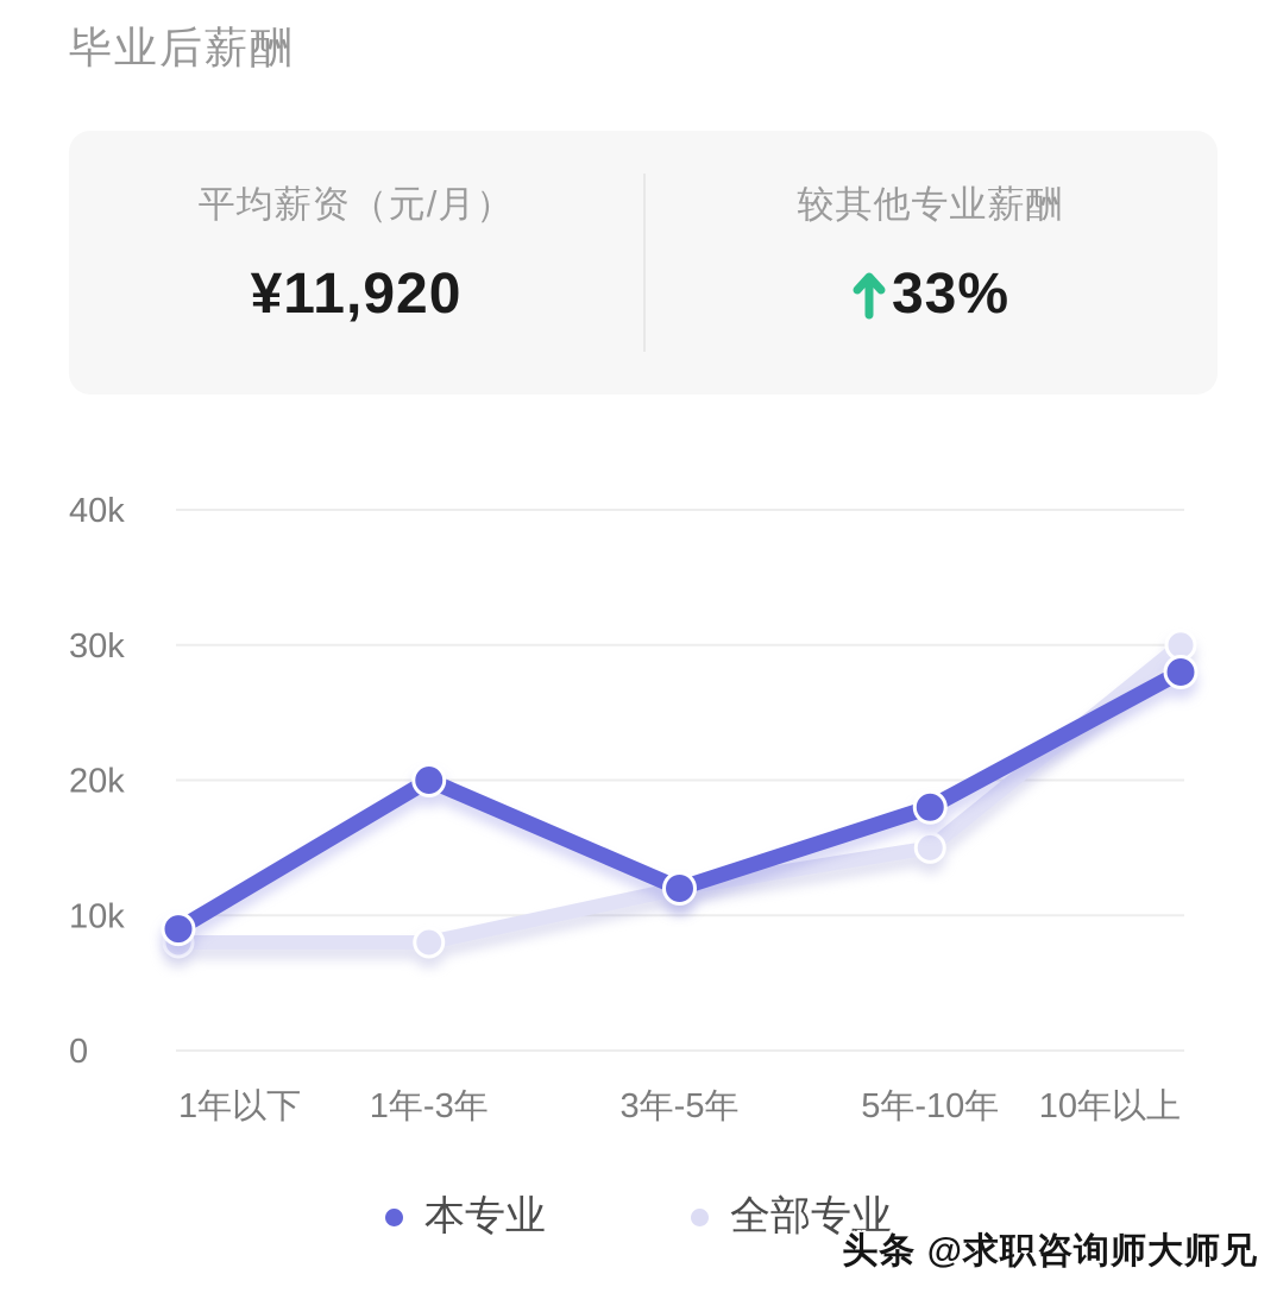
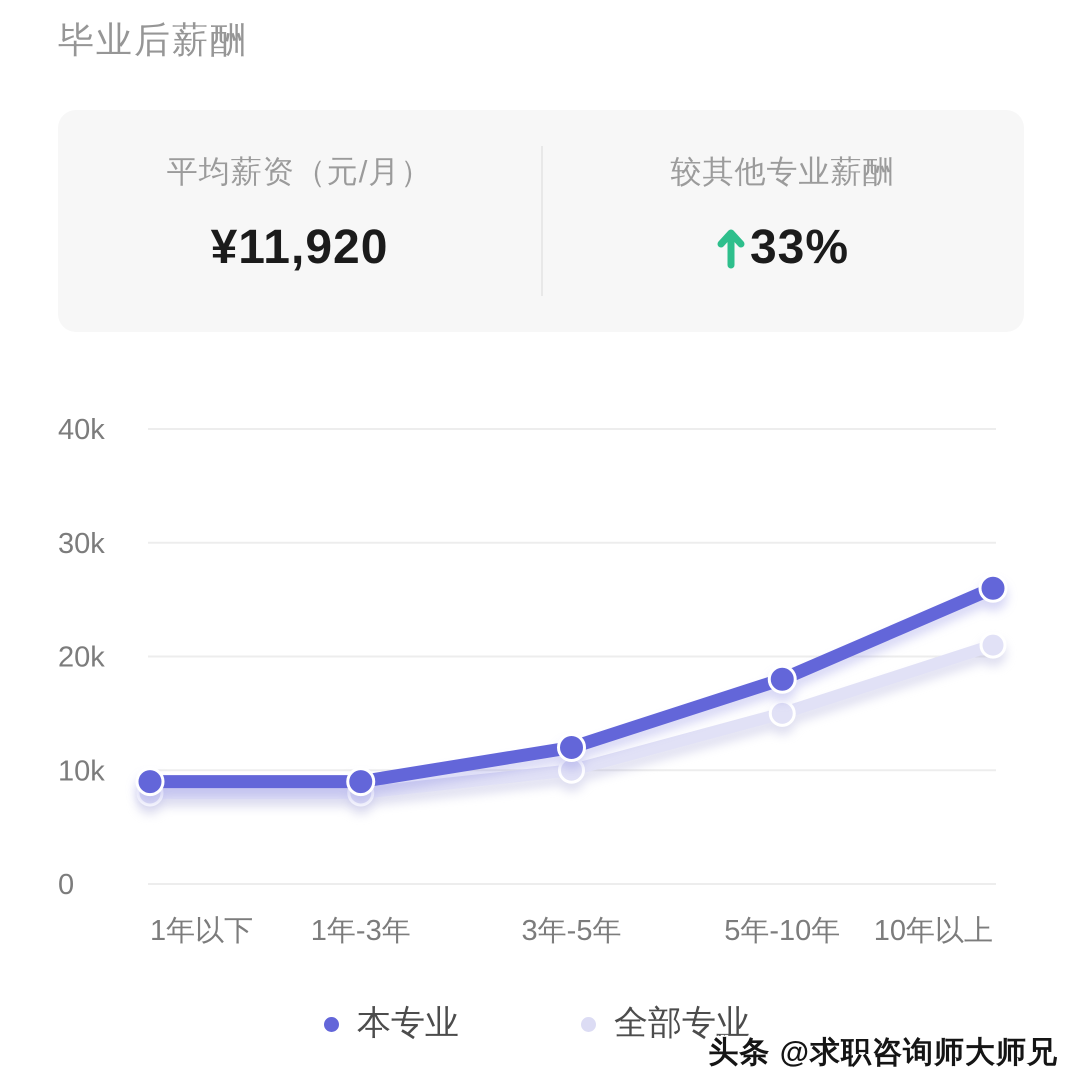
本专业/1年-3年: 20k -> 9k
全部专业/3年-5年: 12k -> 10k
本专业/10年以上: 28k -> 26k
全部专业/10年以上: 30k -> 21k
